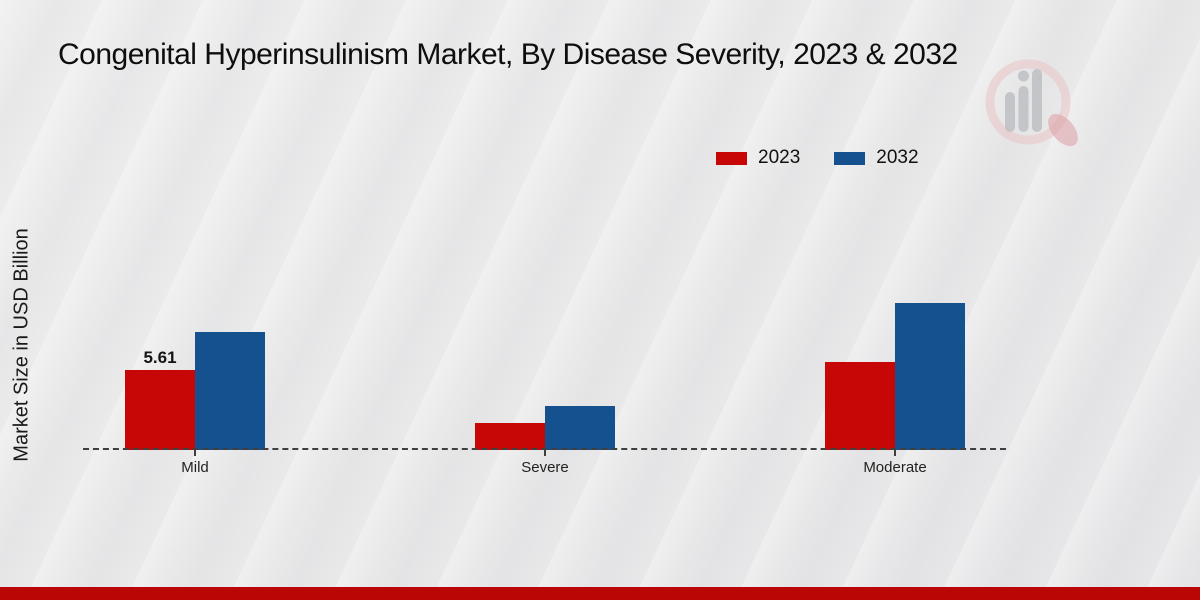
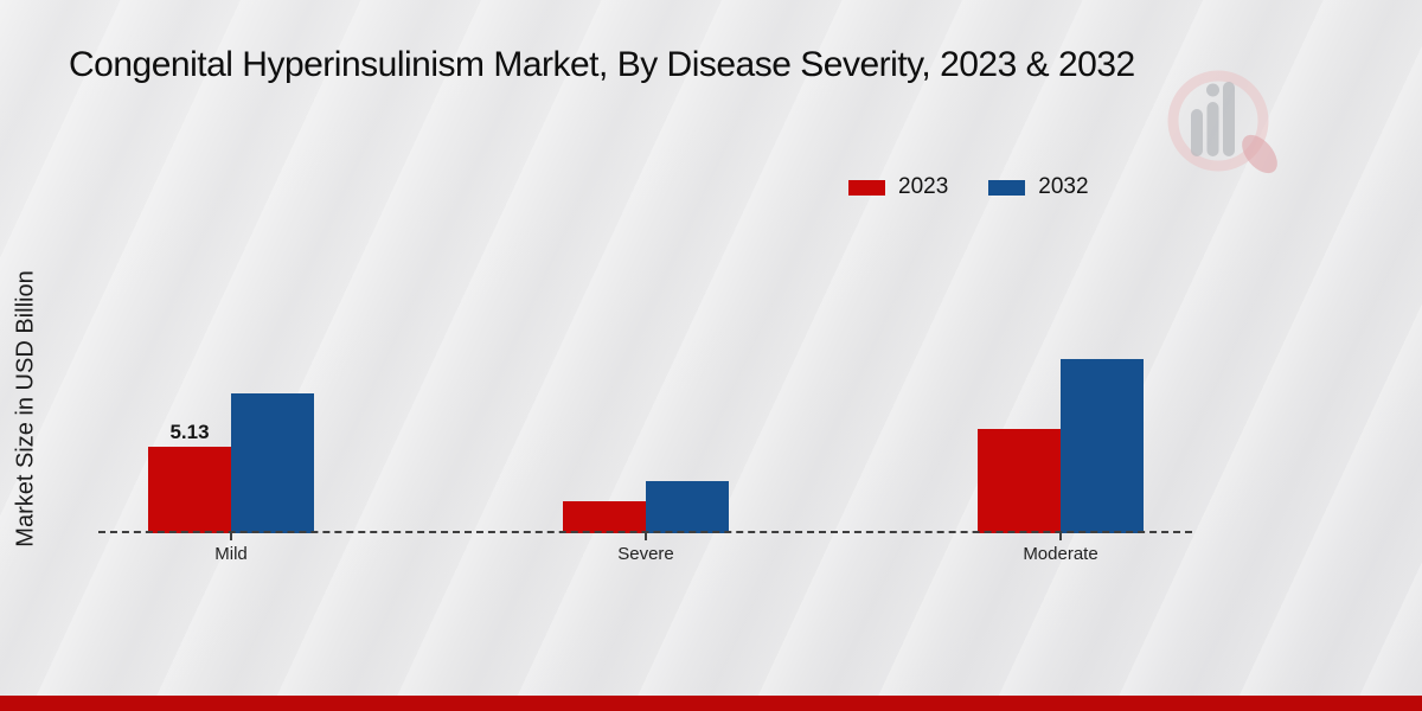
2023/Mild: 5.61 -> 5.13
